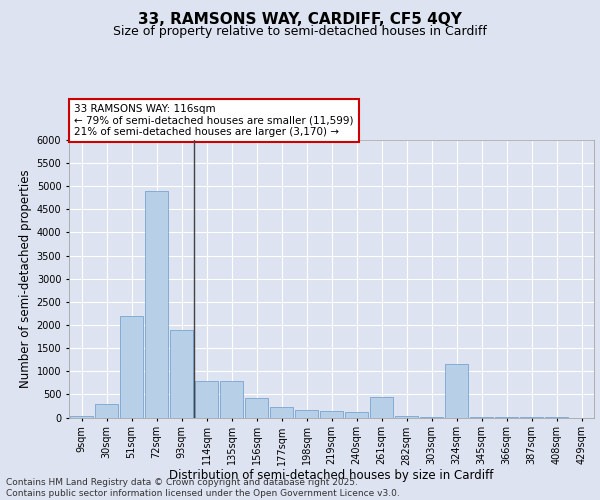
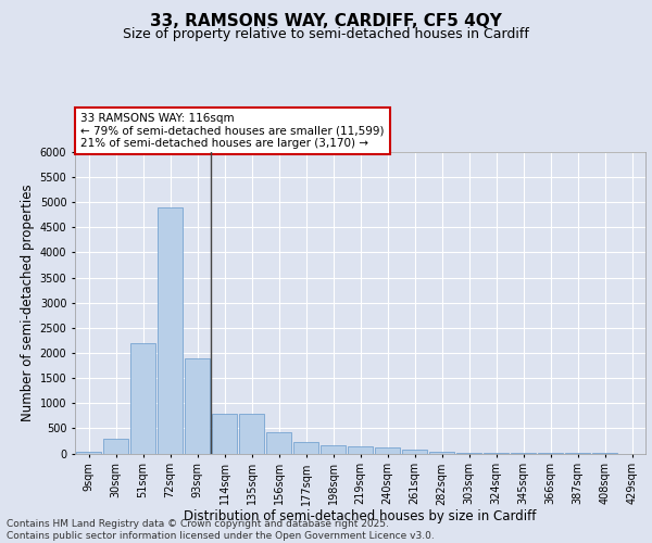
261sqm: 450 -> 80
324sqm: 1150 -> 0
